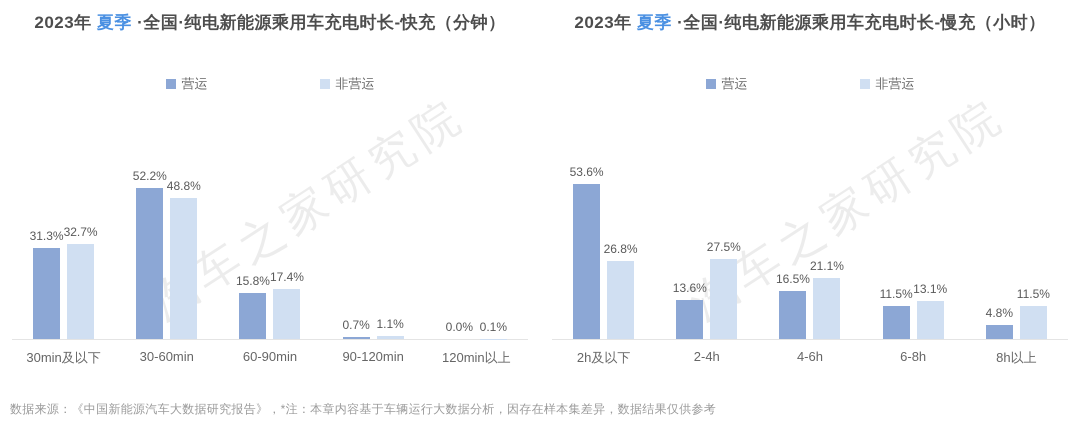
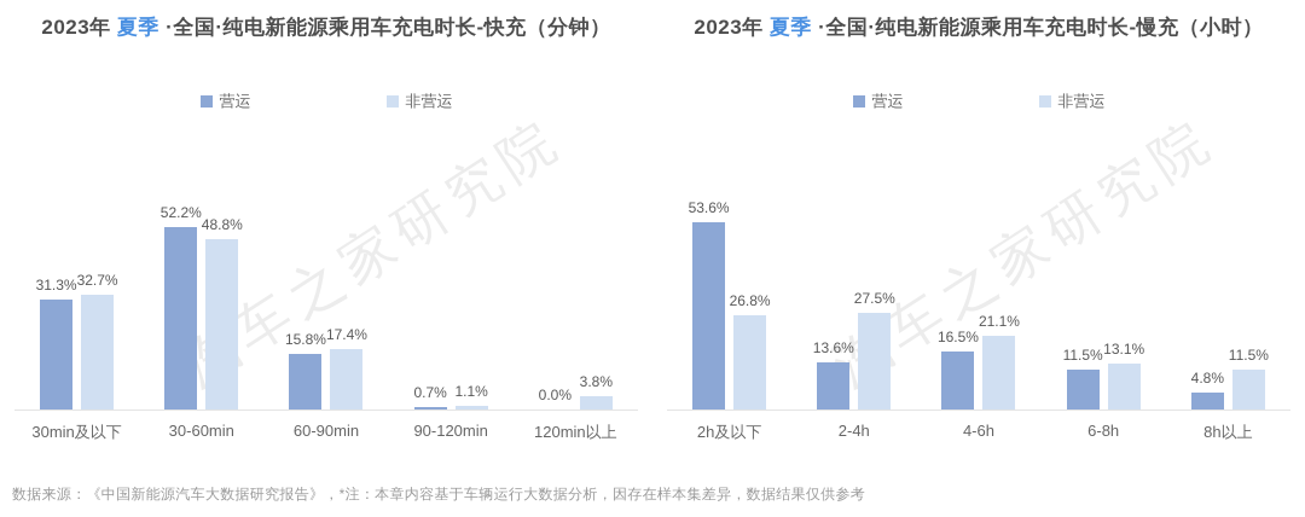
2023年 夏季 ·全国·纯电新能源乘用车充电时长-快充（分钟）/非营运/120min以上: 0.1% -> 3.8%
